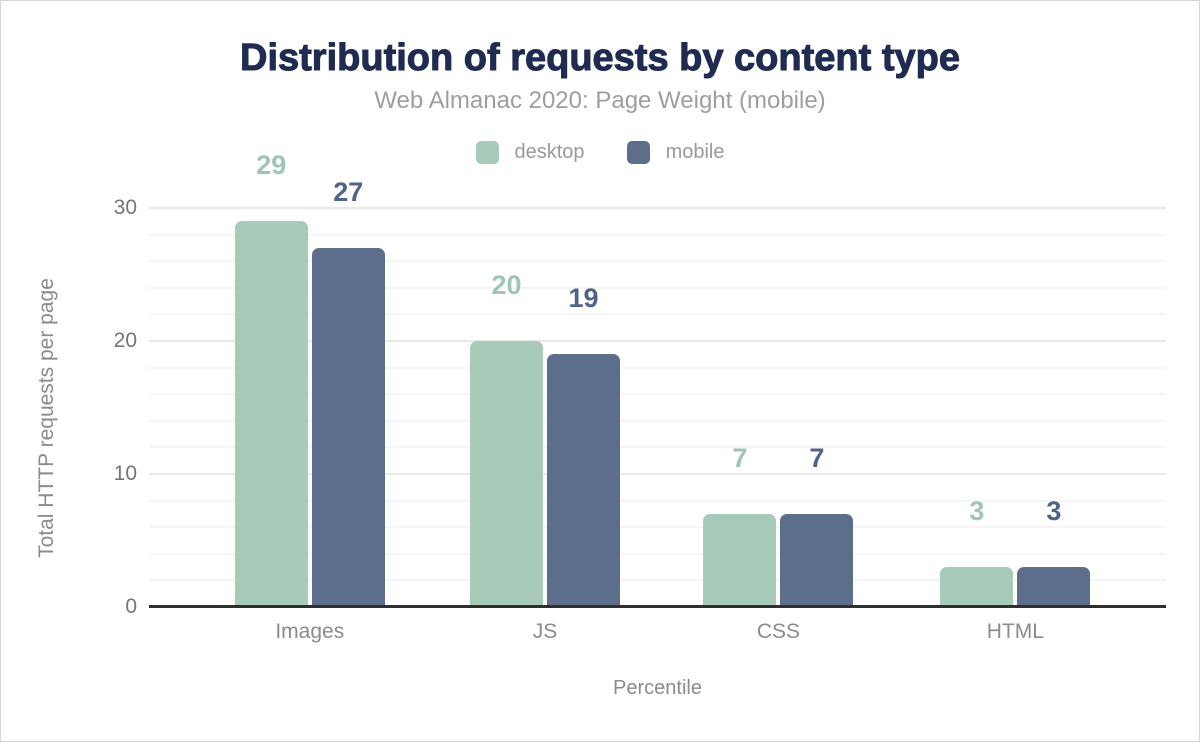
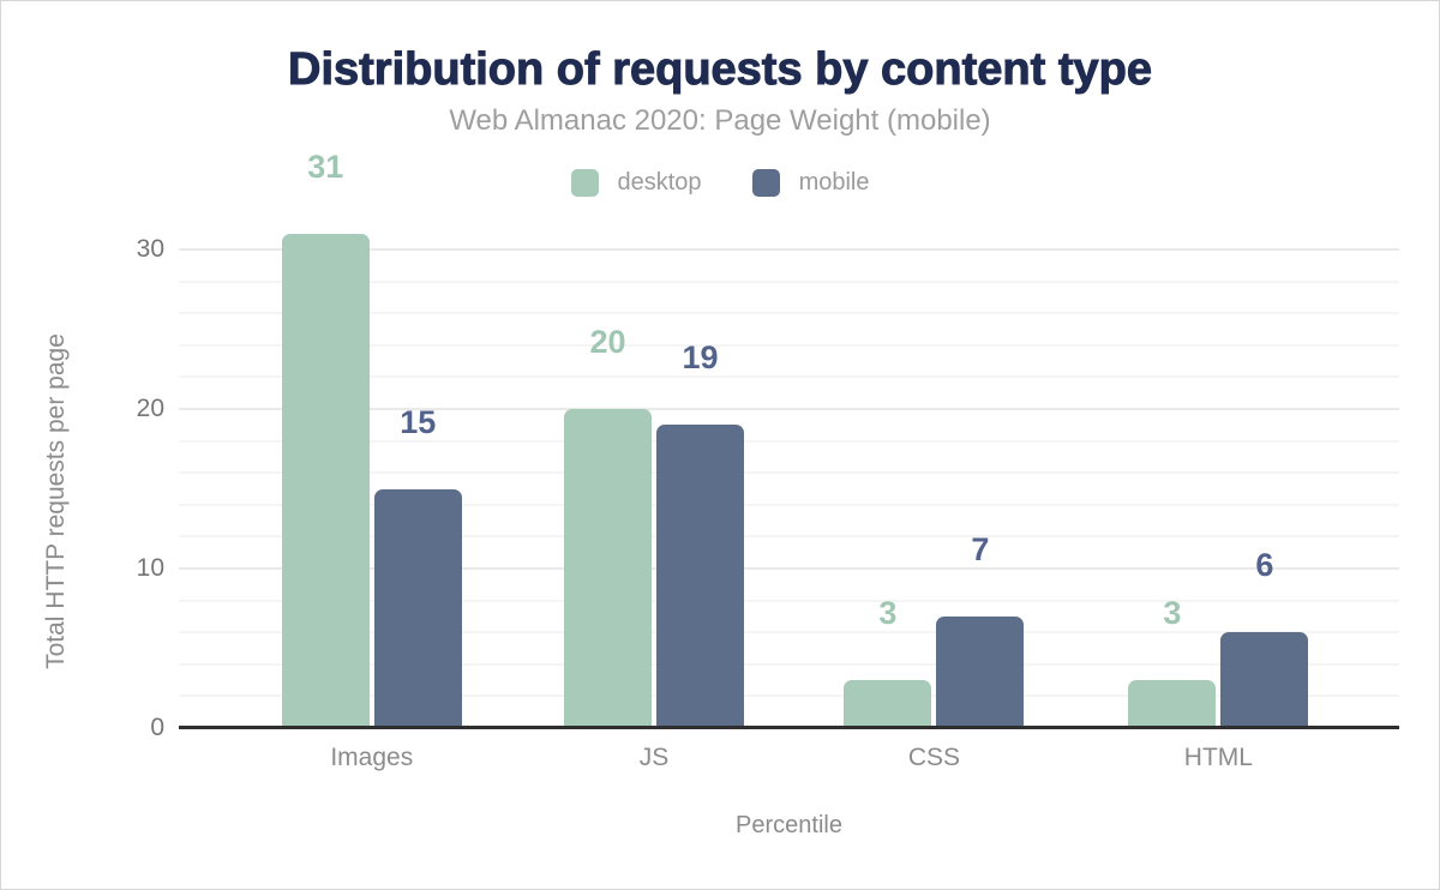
desktop/Images: 29 -> 31
mobile/Images: 27 -> 15
desktop/CSS: 7 -> 3
mobile/HTML: 3 -> 6
